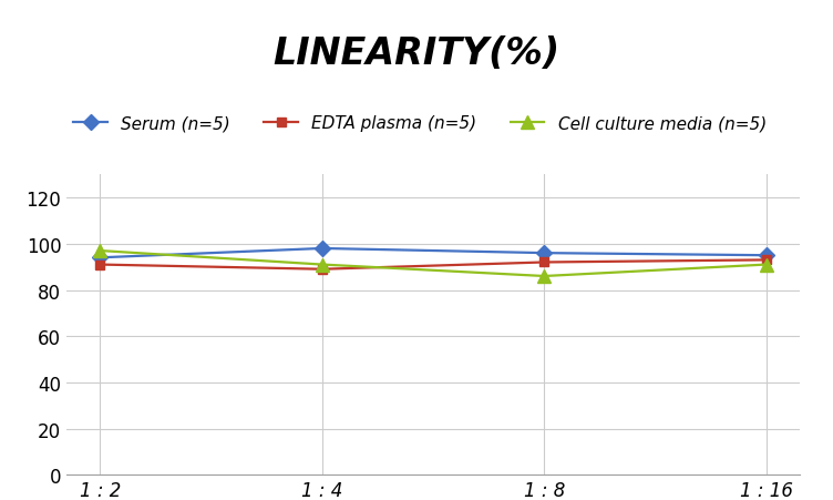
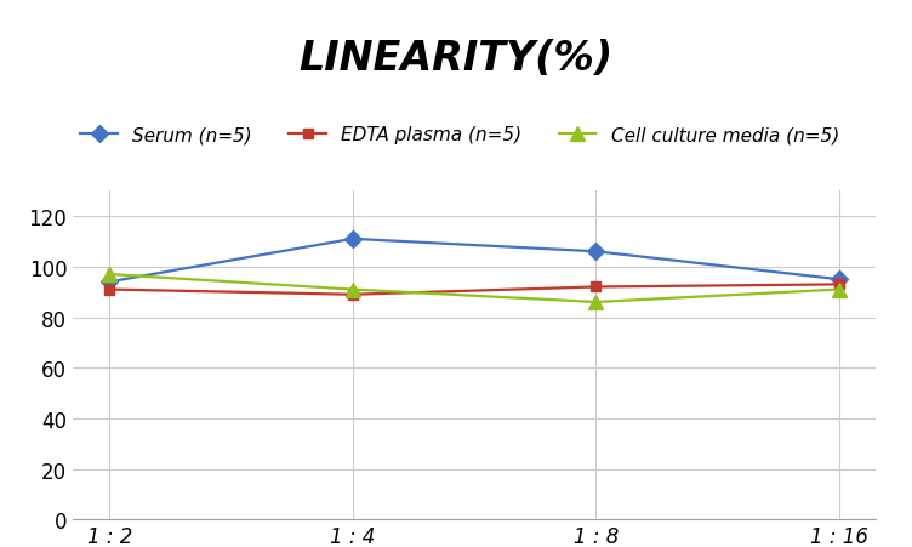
Serum (n=5)/1 : 4: 98 -> 111
Serum (n=5)/1 : 8: 96 -> 106
